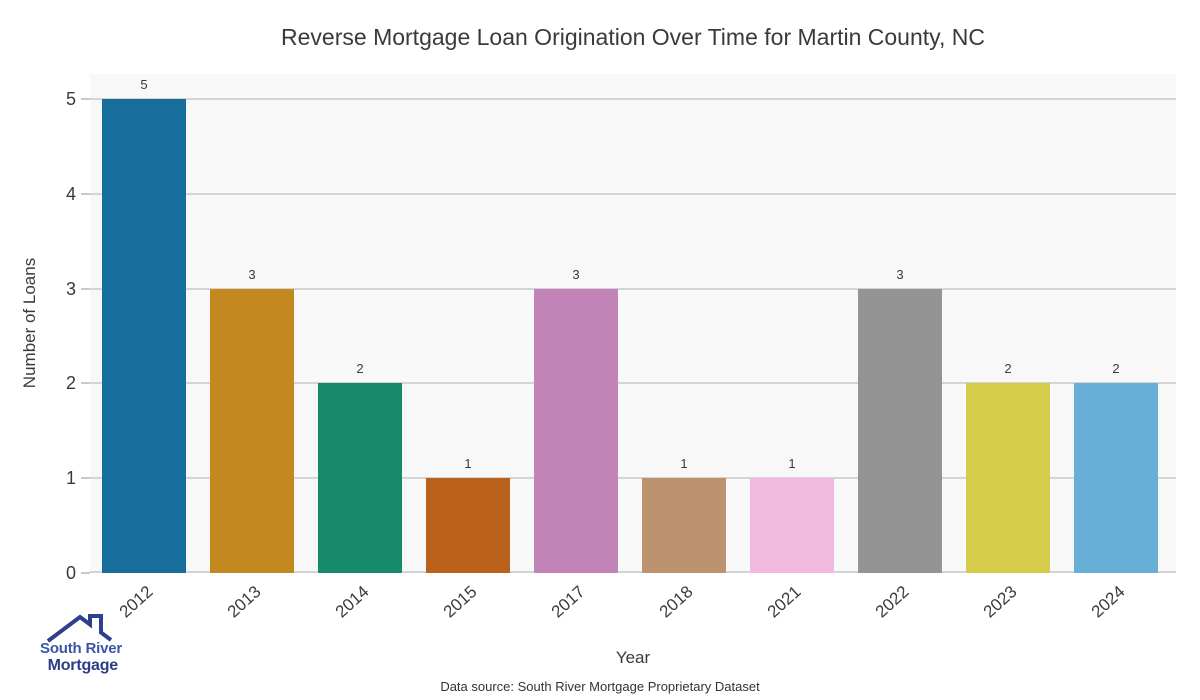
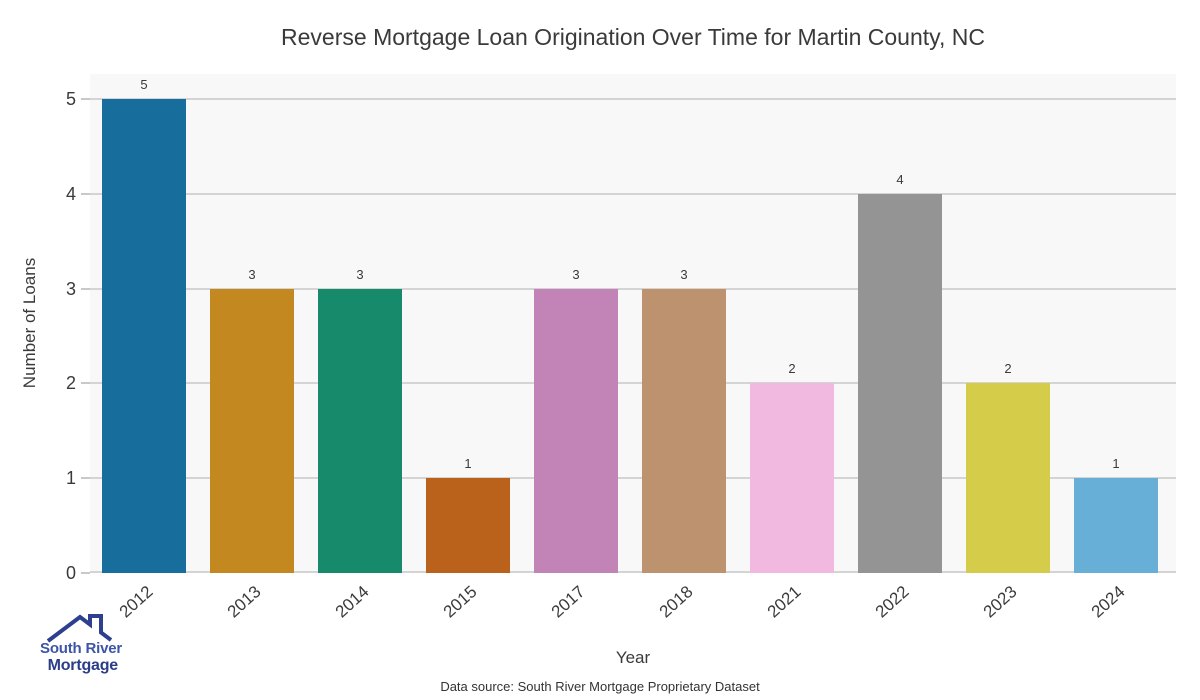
2014: 2 -> 3
2018: 1 -> 3
2021: 1 -> 2
2022: 3 -> 4
2024: 2 -> 1
